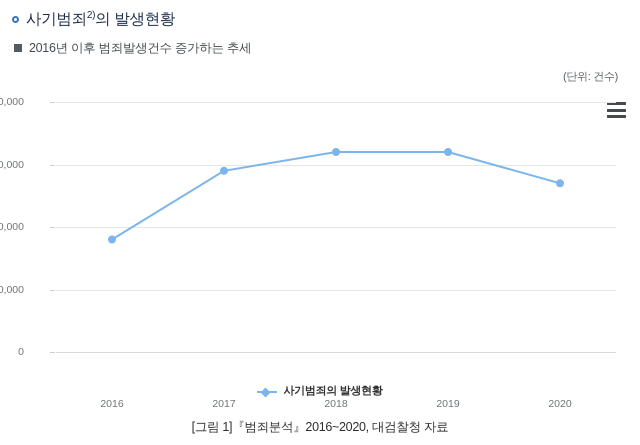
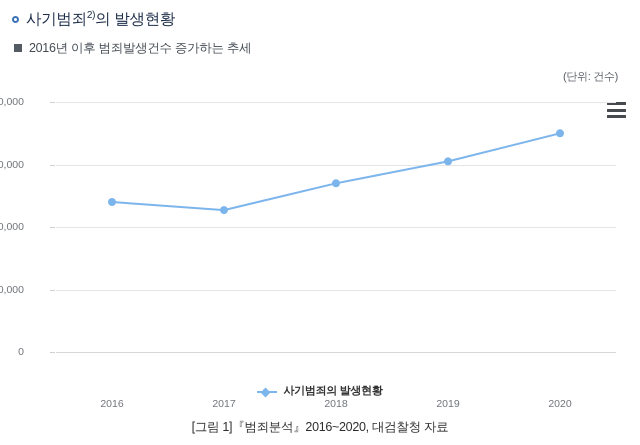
2016: 180000 -> 240000
2017: 290000 -> 230000
2018: 320000 -> 270000
2019: 320000 -> 300000
2020: 270000 -> 350000
